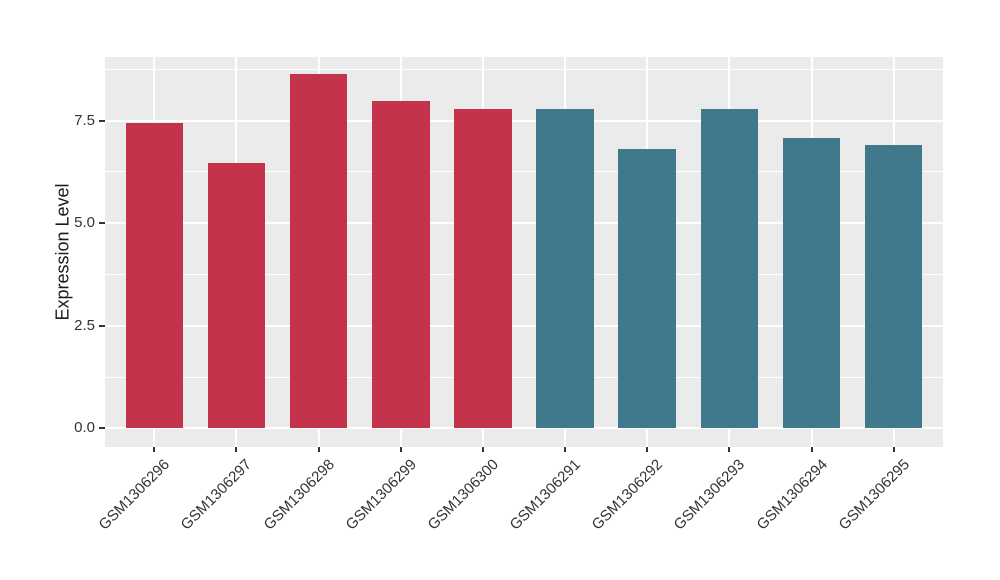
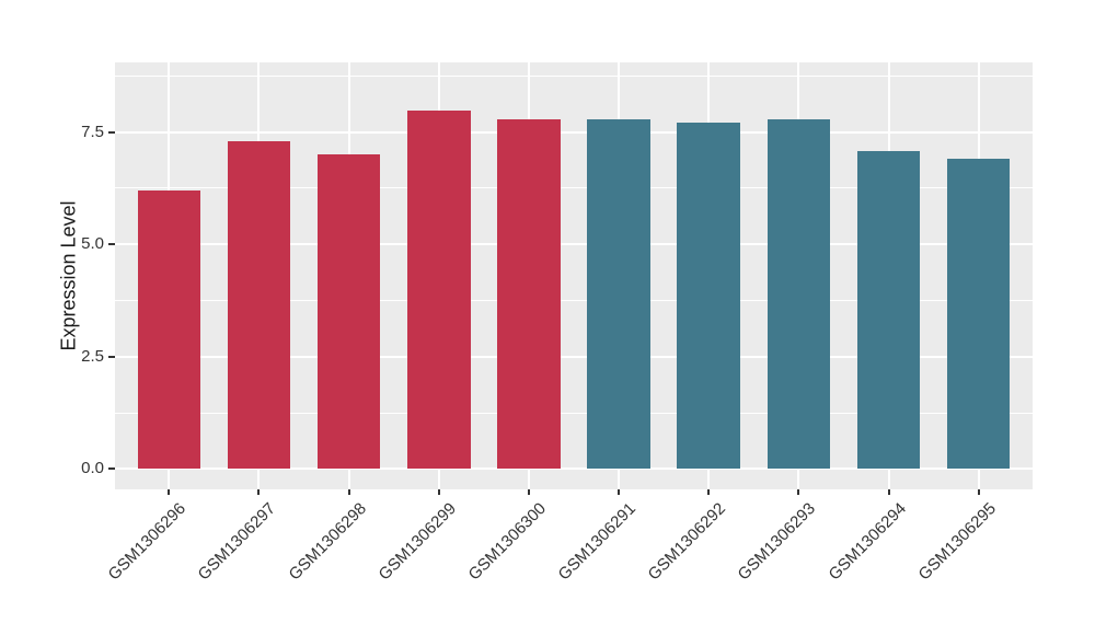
GSM1306296: 7.4 -> 6.2
GSM1306297: 6.5 -> 7.3
GSM1306298: 8.6 -> 7.0
GSM1306292: 6.8 -> 7.7
